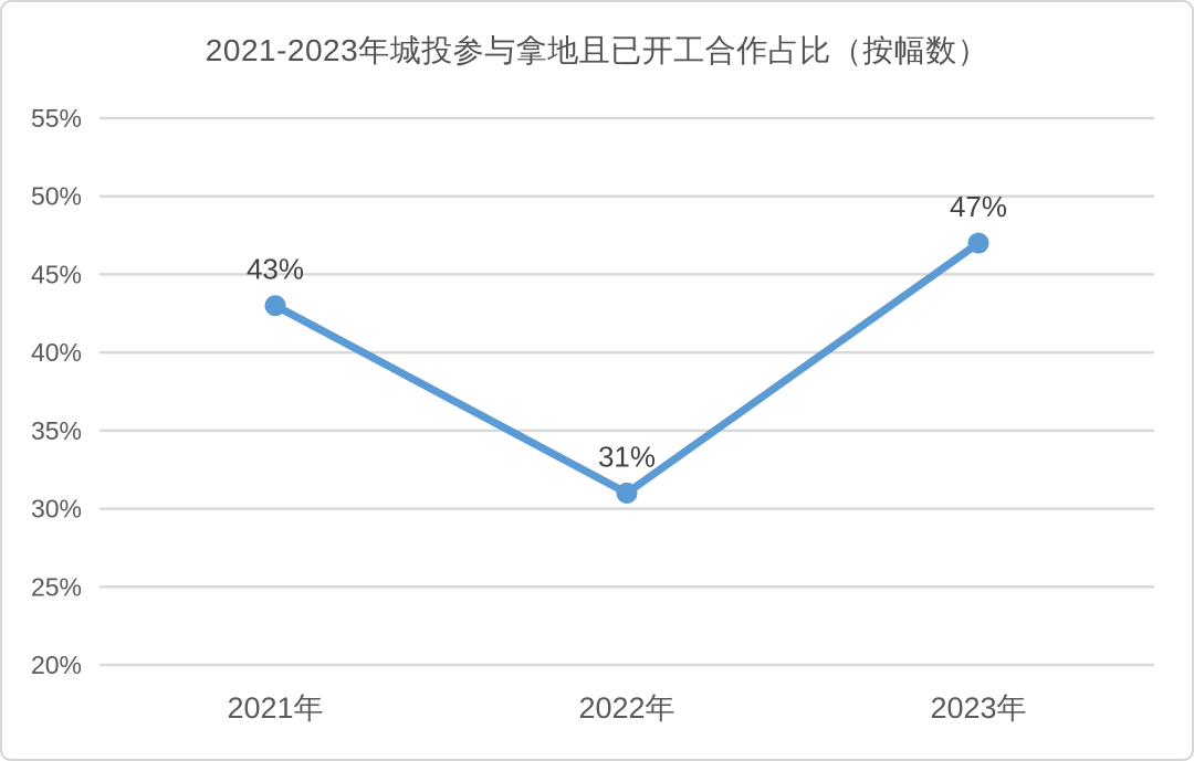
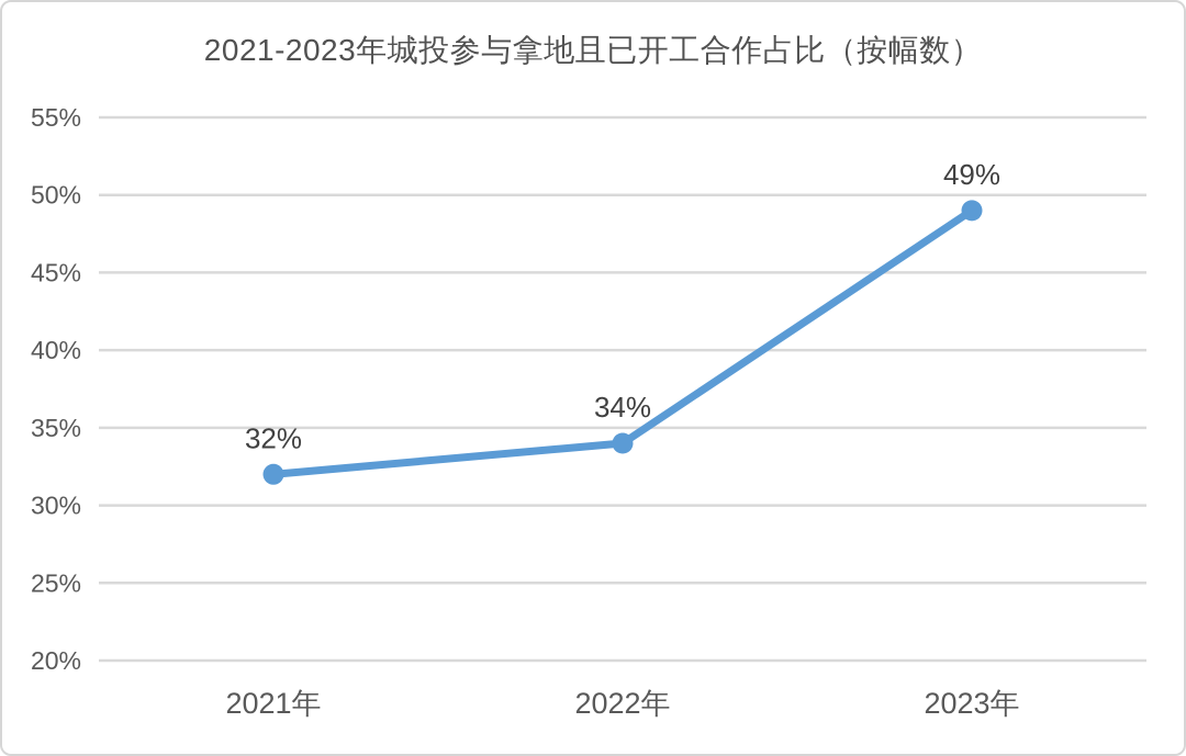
2021年: 43% -> 32%
2022年: 31% -> 34%
2023年: 47% -> 49%
